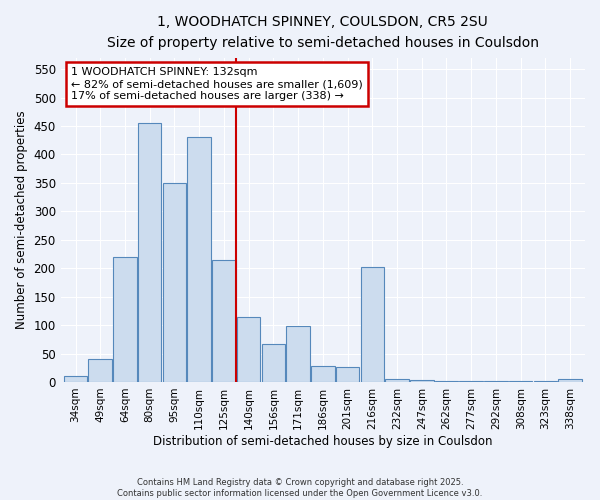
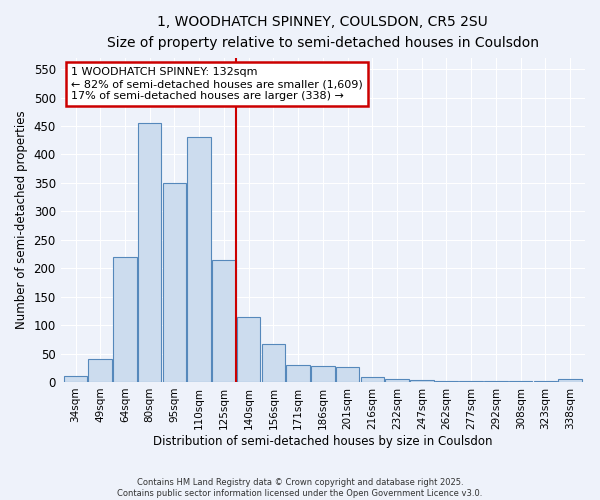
171sqm: 98 -> 30
216sqm: 202 -> 9
